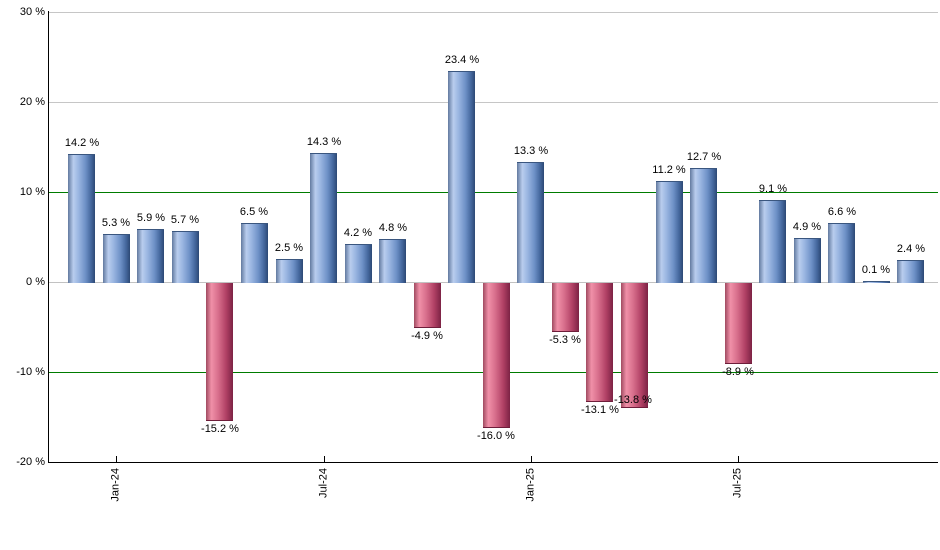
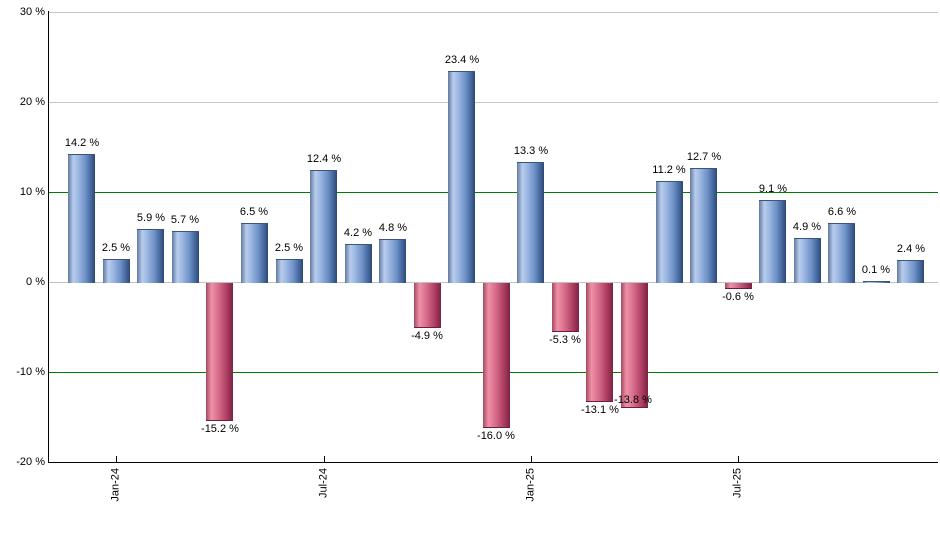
Jan-24: 5.3 -> 2.5
Jul-24: 14.3 -> 12.4
Jul-25: -8.9 -> -0.6
